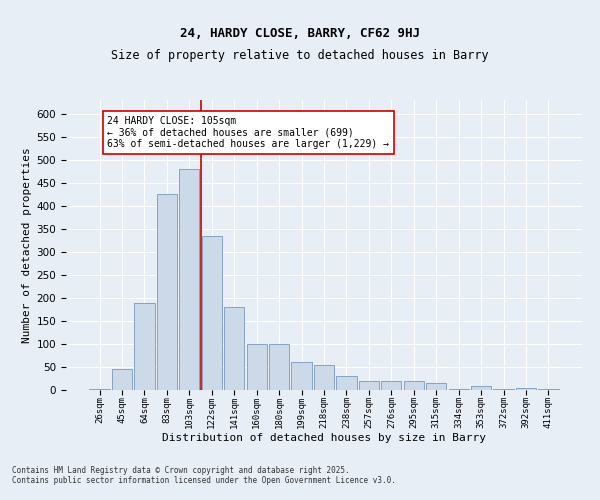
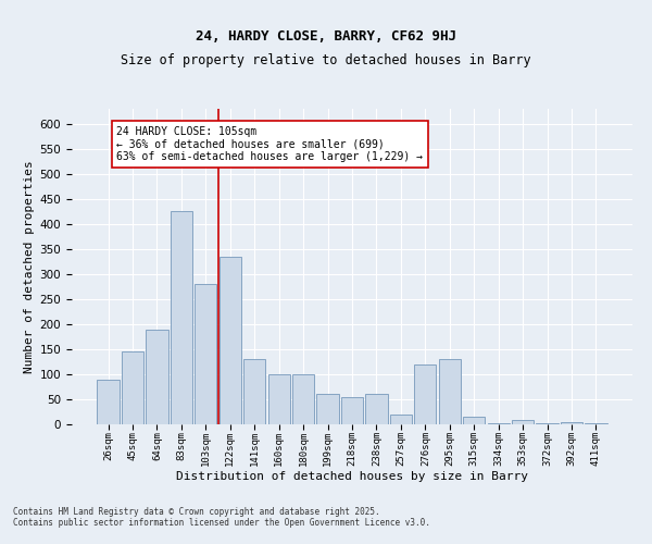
26sqm: 3 -> 90
45sqm: 45 -> 145
103sqm: 480 -> 280
141sqm: 180 -> 130
238sqm: 30 -> 60
276sqm: 20 -> 120
295sqm: 20 -> 130
